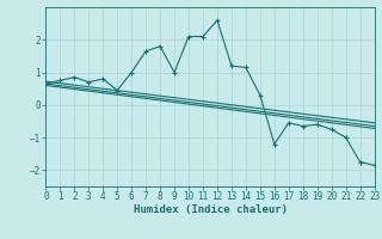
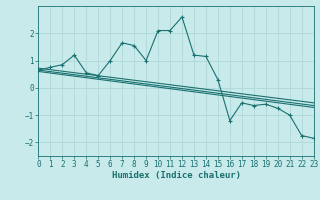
3: 0.70 -> 1.20
4: 0.80 -> 0.55
8: 1.80 -> 1.55
